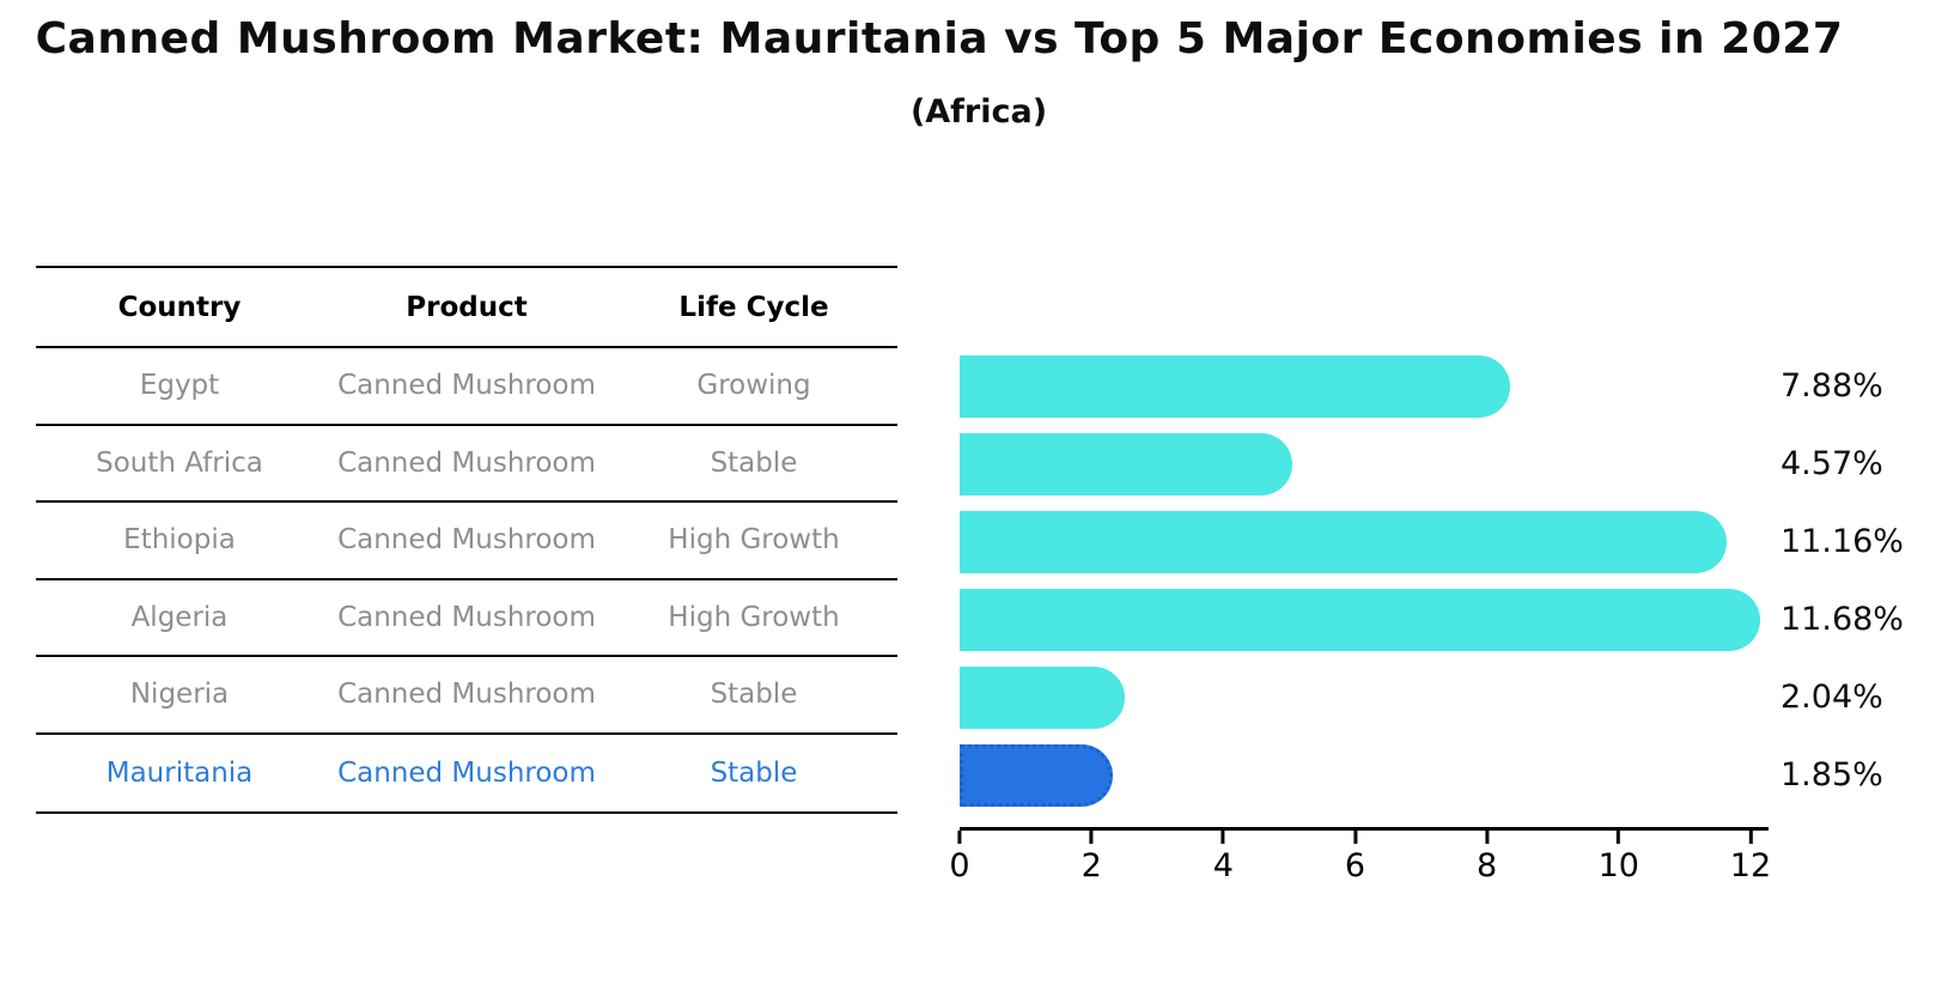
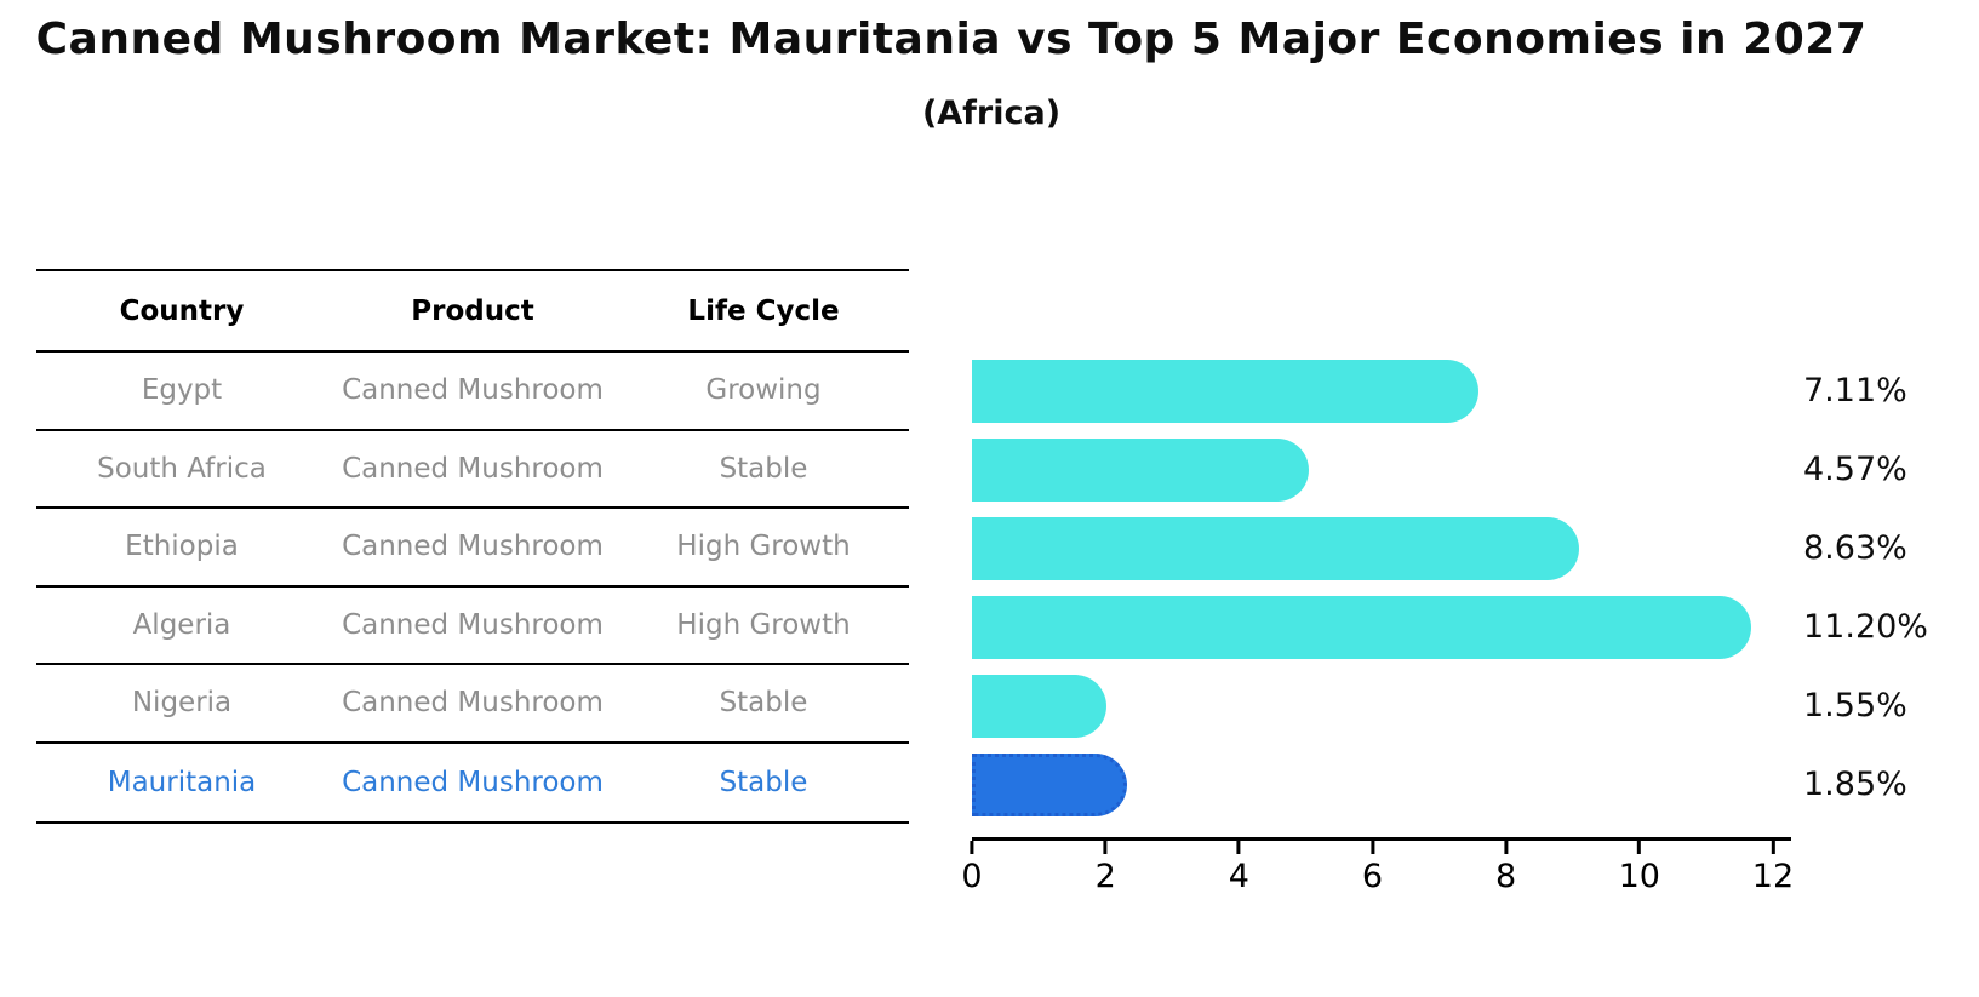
Egypt: 7.88% -> 7.11%
Ethiopia: 11.16% -> 8.63%
Algeria: 11.68% -> 11.20%
Nigeria: 2.04% -> 1.55%
